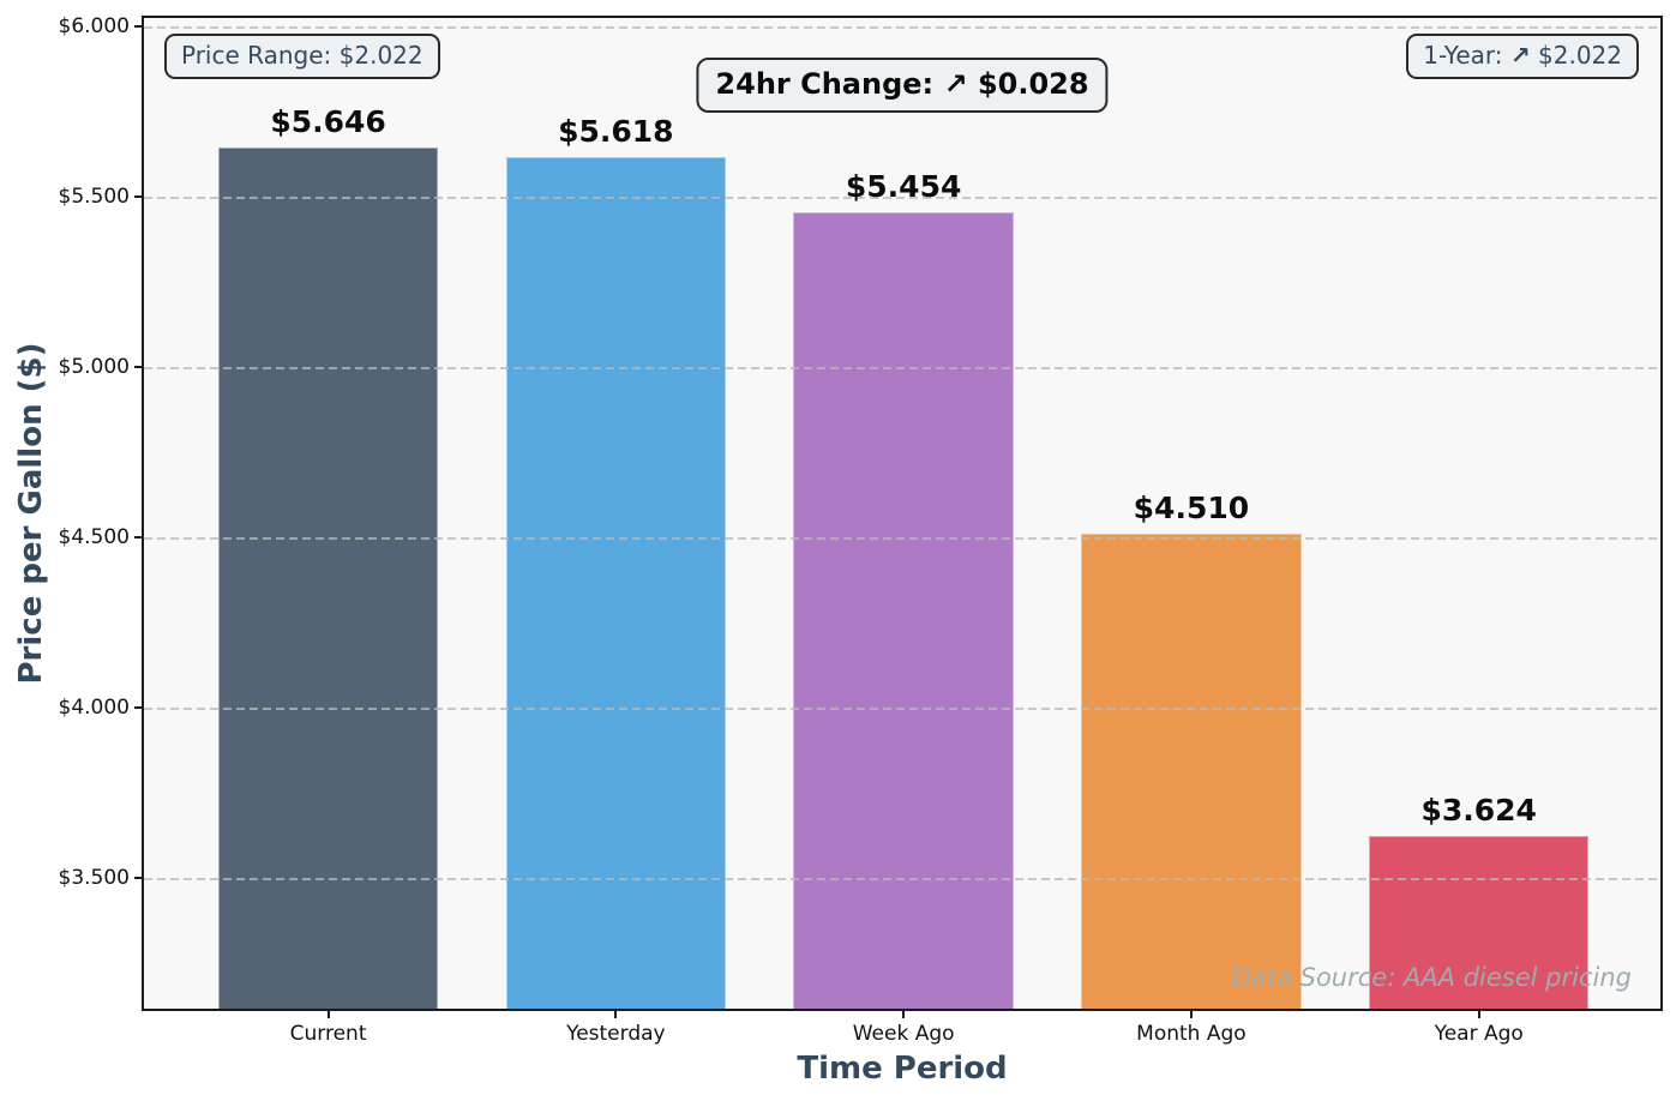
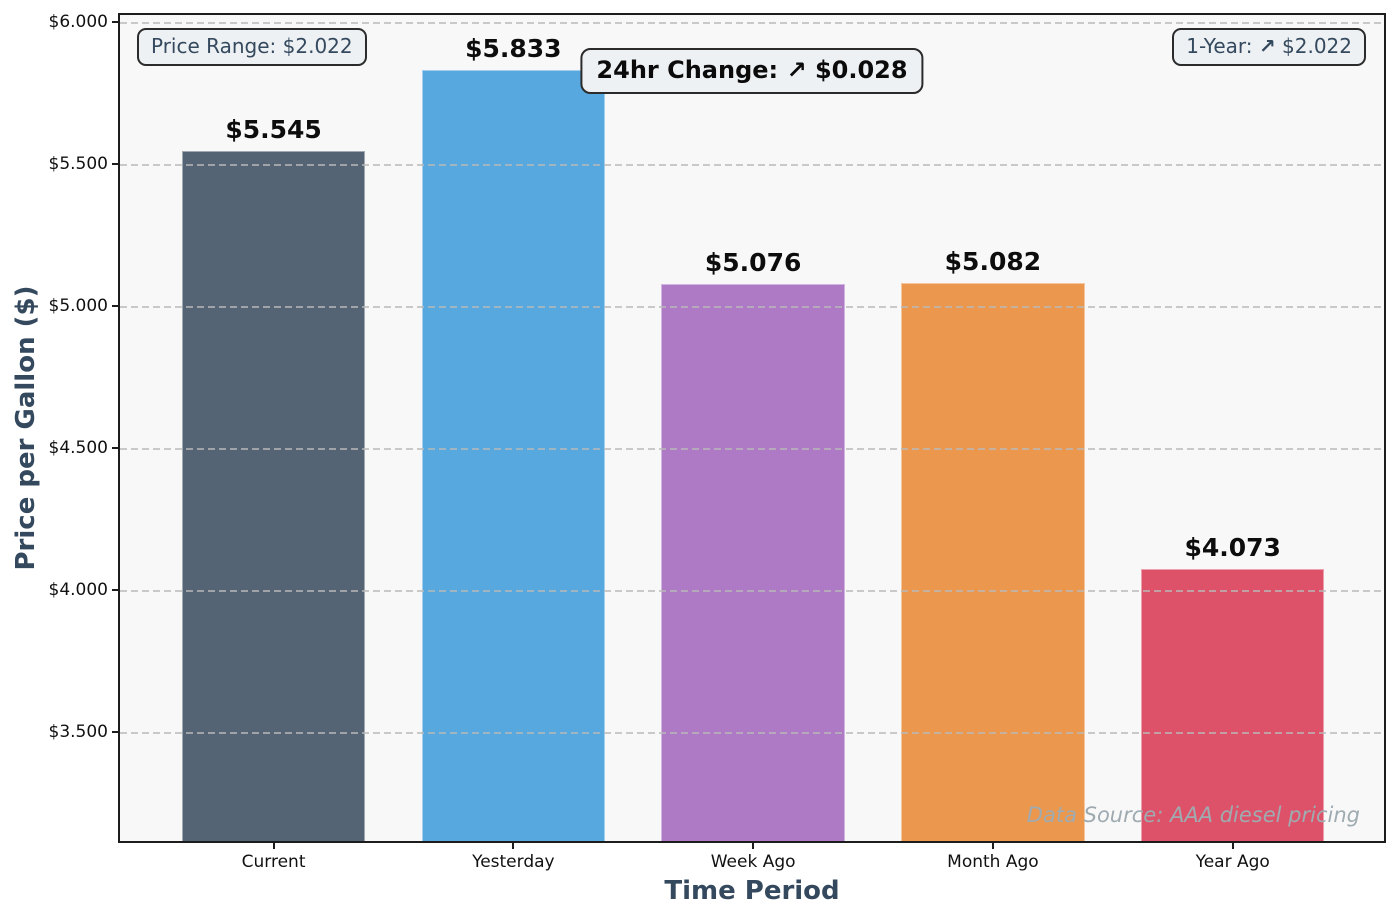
Current: $5.646 -> $5.545
Yesterday: $5.618 -> $5.833
Week Ago: $5.454 -> $5.076
Month Ago: $4.510 -> $5.082
Year Ago: $3.624 -> $4.073
